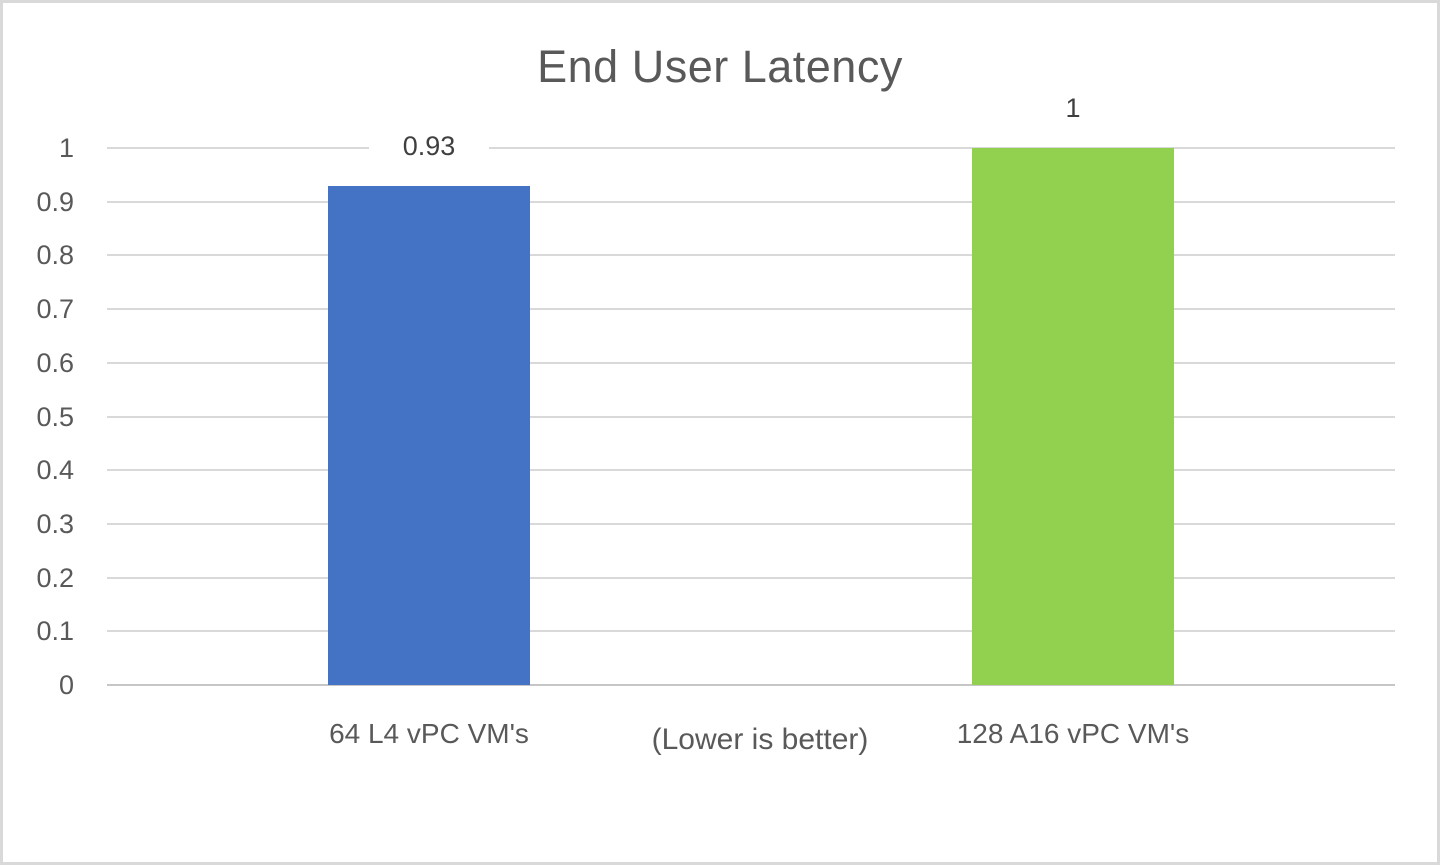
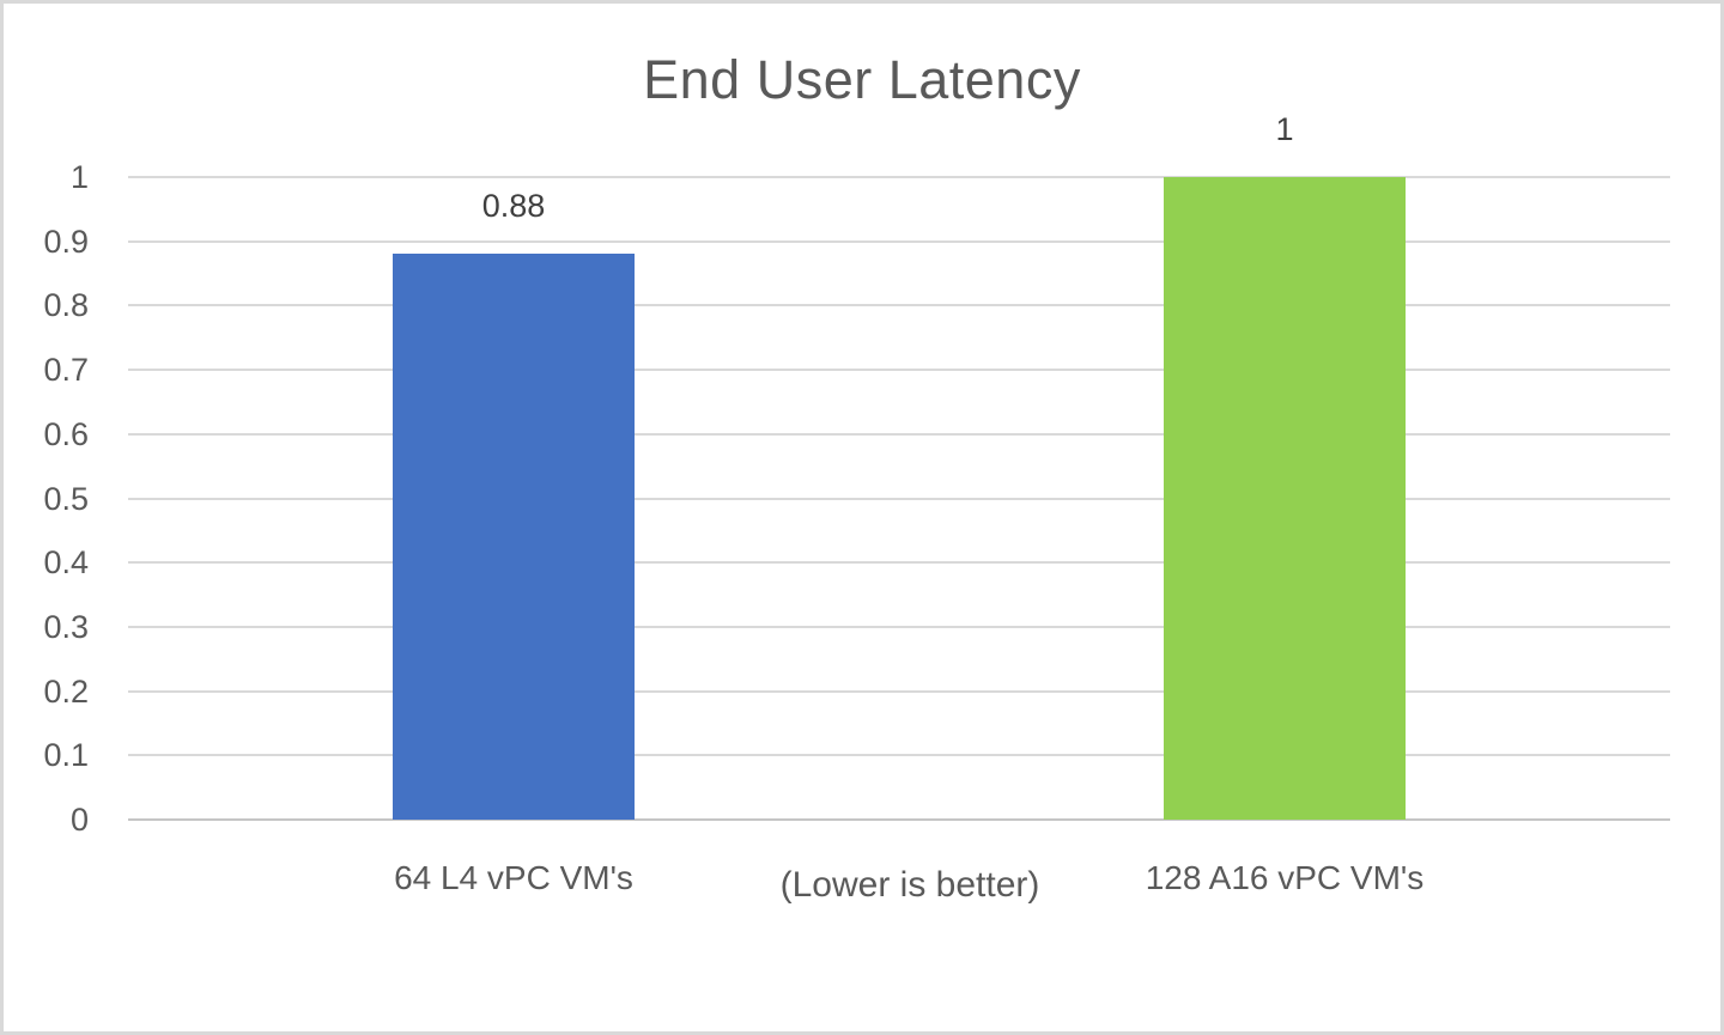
64 L4 vPC VM's: 0.93 -> 0.88
